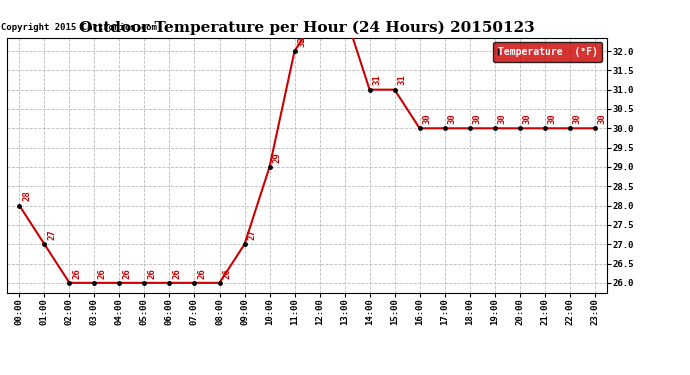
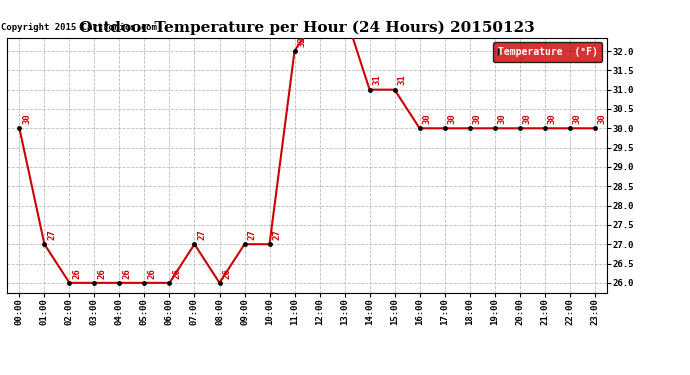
00:00: 28 -> 30
07:00: 26 -> 27
10:00: 29 -> 27
